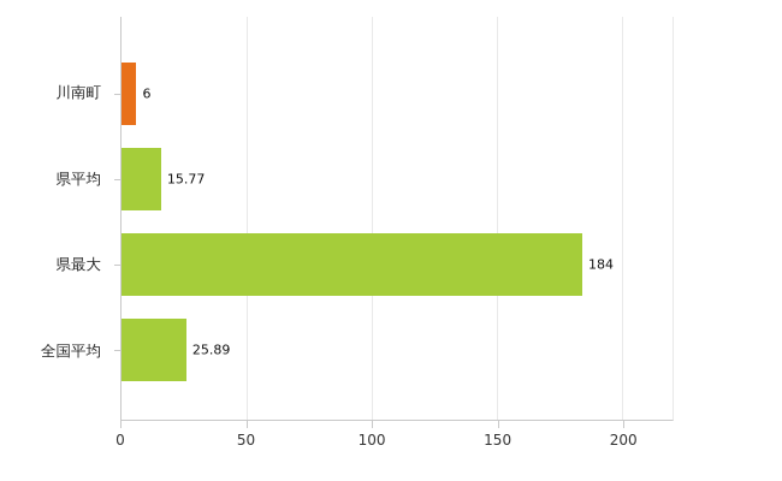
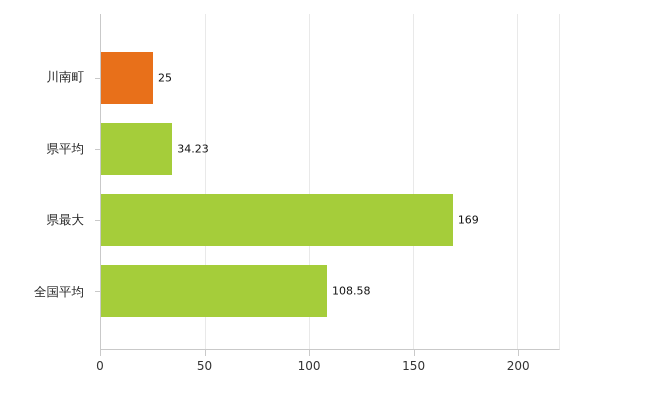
川南町: 6 -> 25
県平均: 15.77 -> 34.23
県最大: 184 -> 169
全国平均: 25.89 -> 108.58
